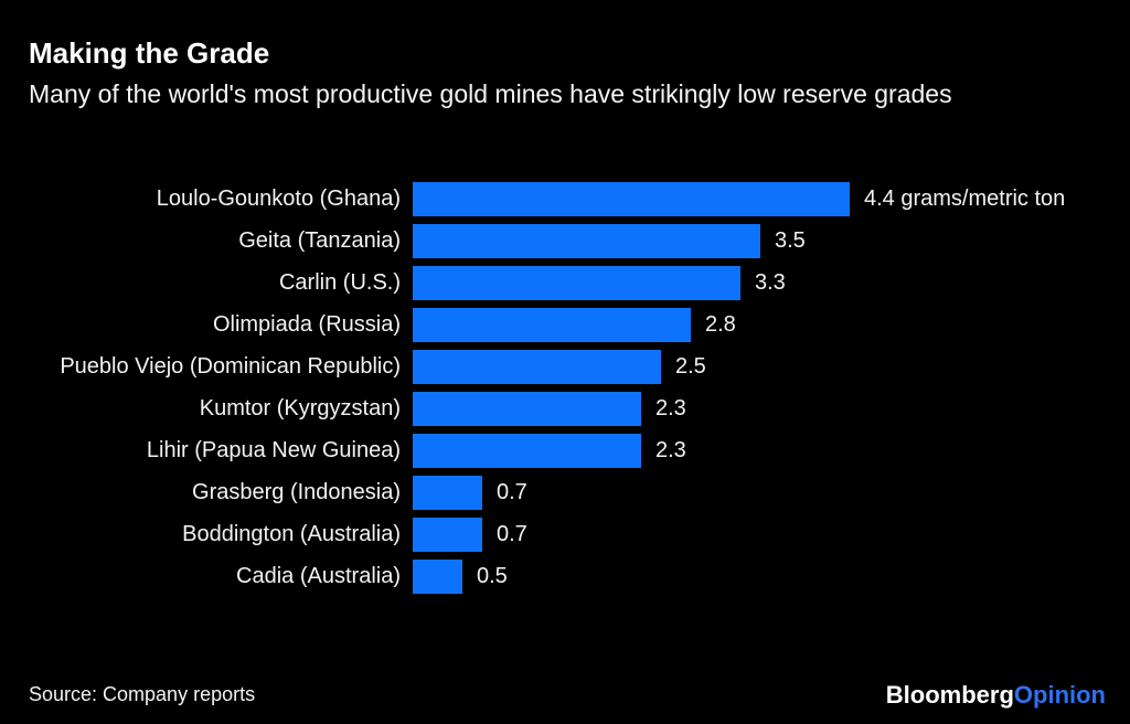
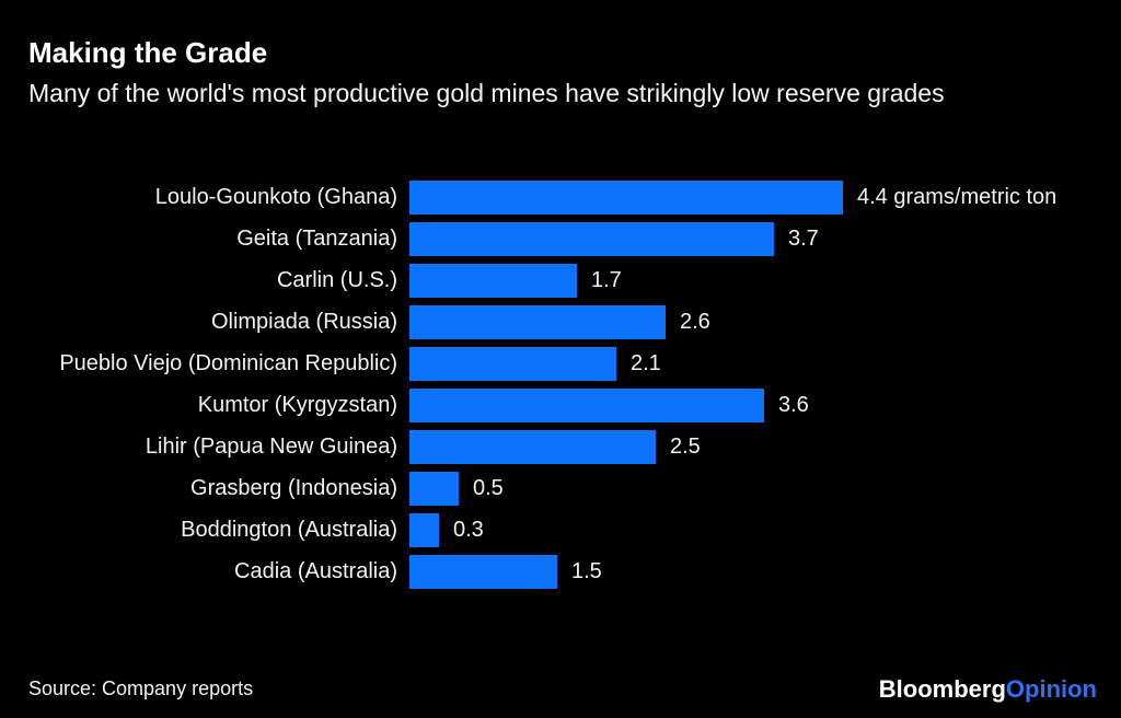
Geita (Tanzania): 3.5 -> 3.7
Carlin (U.S.): 3.3 -> 1.7
Olimpiada (Russia): 2.8 -> 2.6
Pueblo Viejo (Dominican Republic): 2.5 -> 2.1
Kumtor (Kyrgyzstan): 2.3 -> 3.6
Lihir (Papua New Guinea): 2.3 -> 2.5
Grasberg (Indonesia): 0.7 -> 0.5
Boddington (Australia): 0.7 -> 0.3
Cadia (Australia): 0.5 -> 1.5
